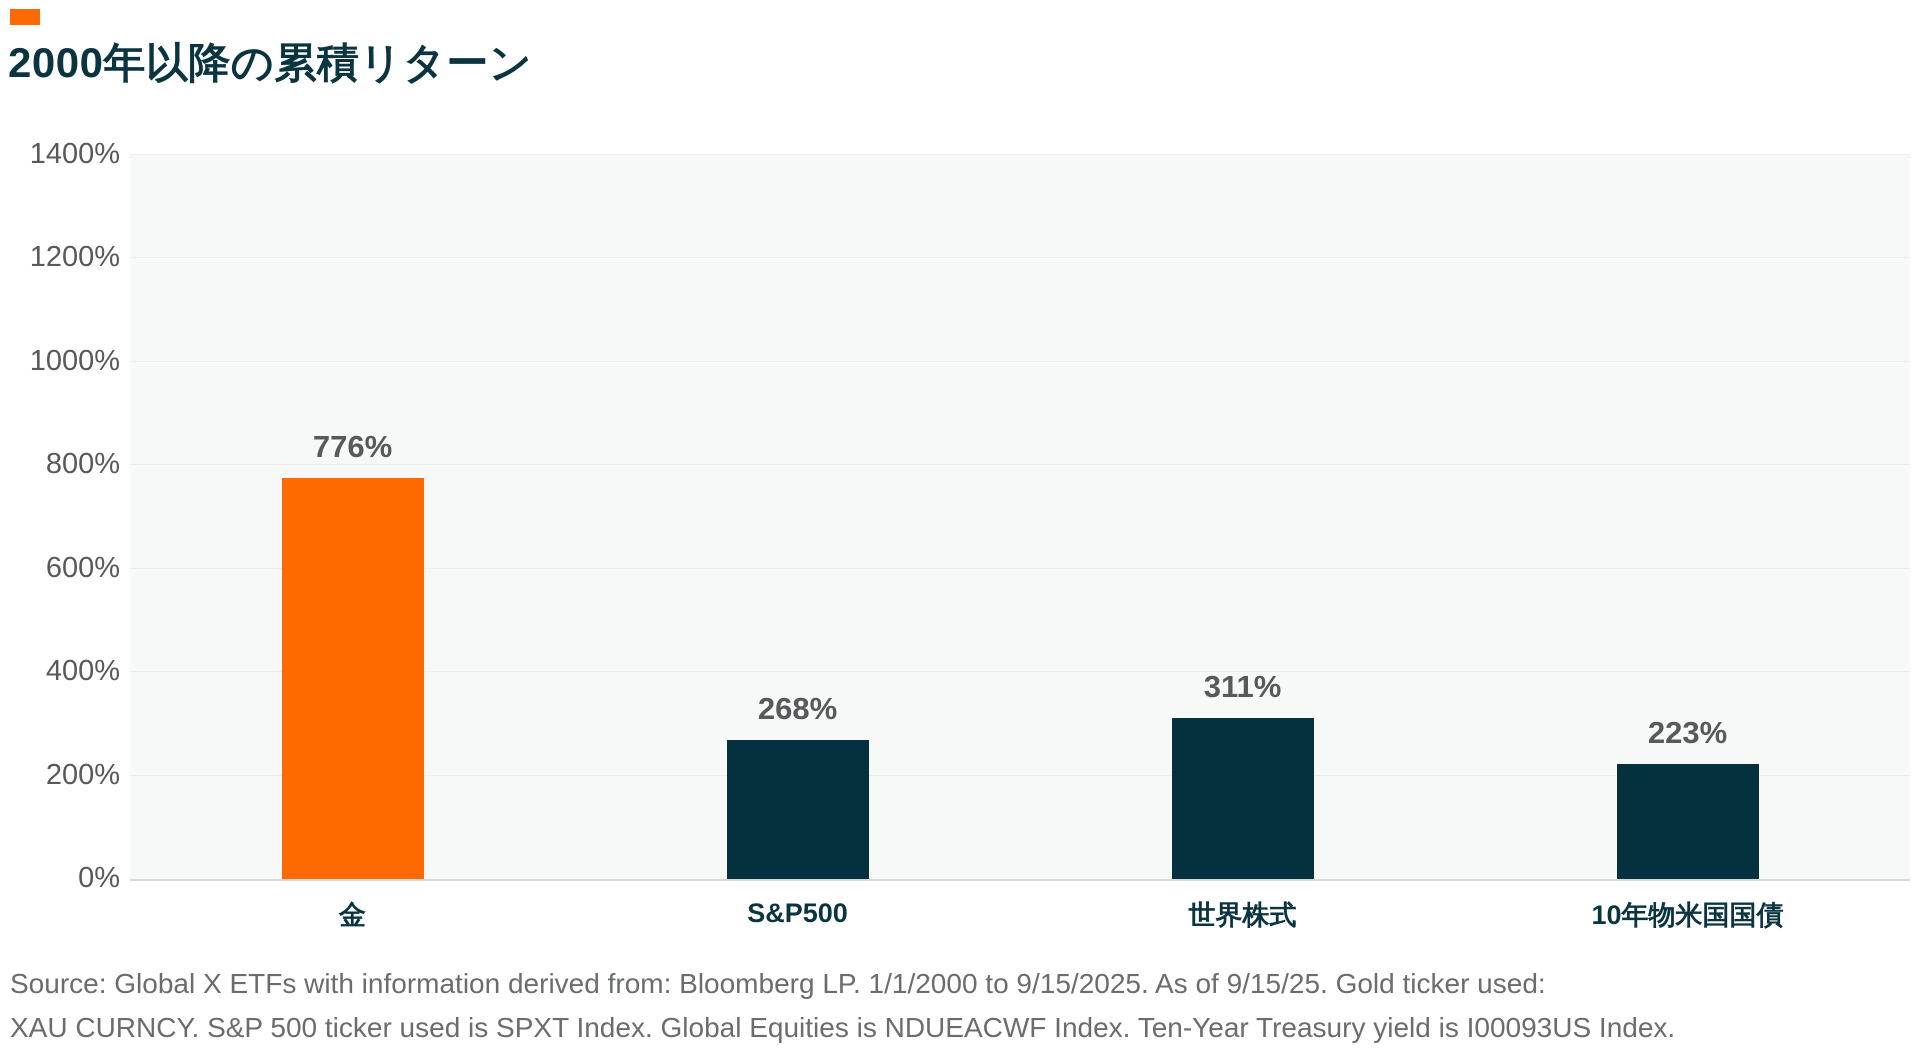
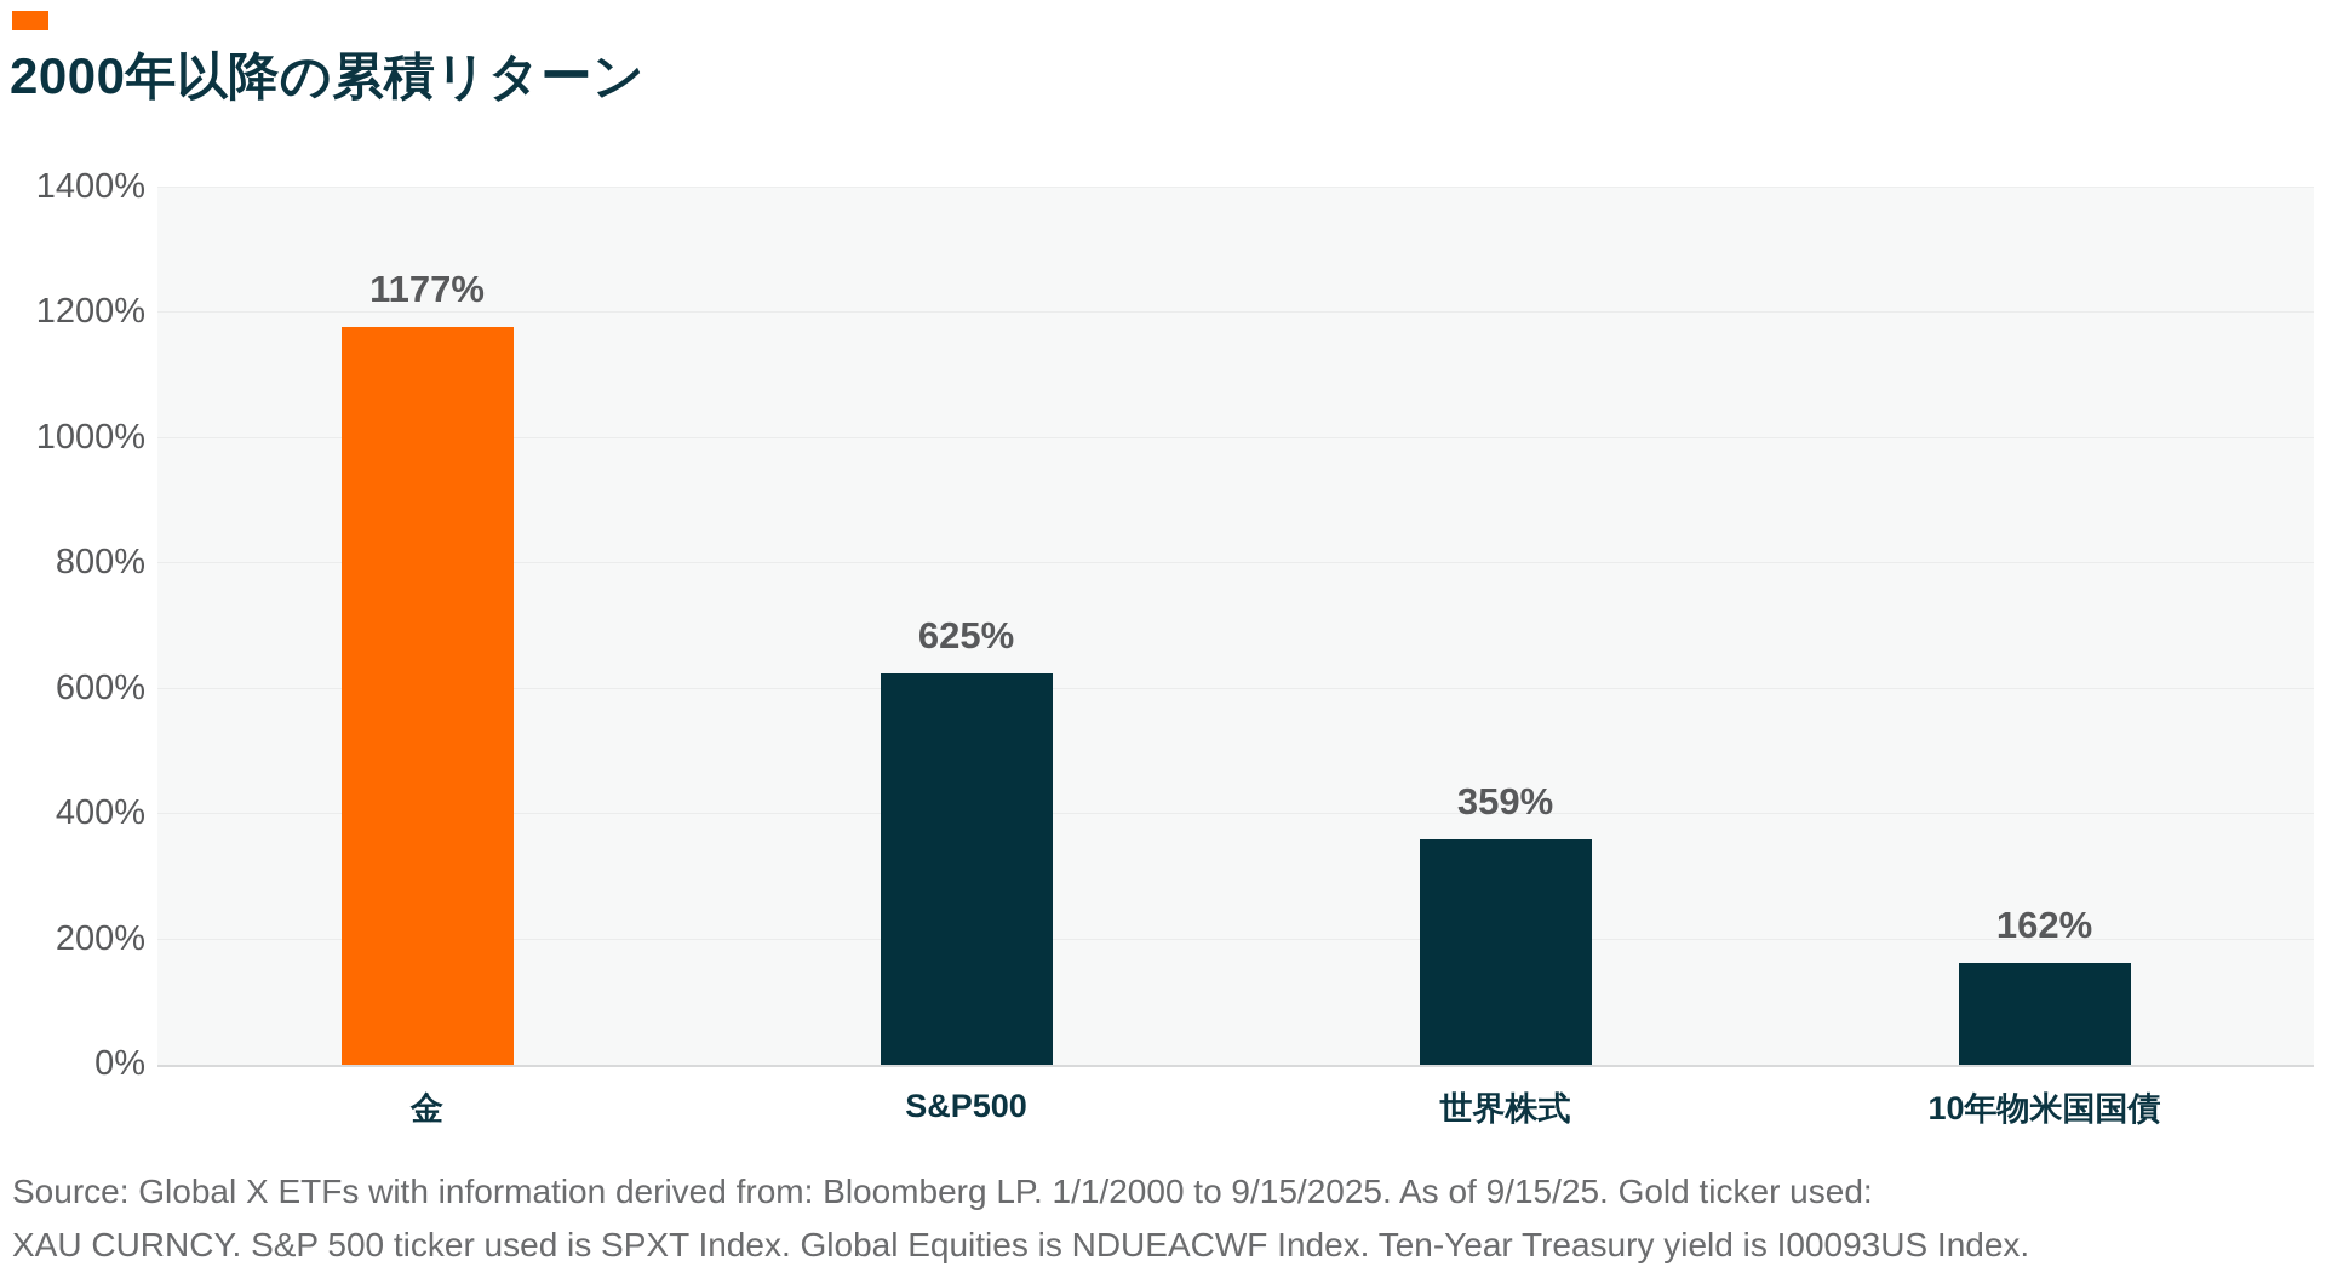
金: 776% -> 1177%
S&P500: 268% -> 625%
世界株式: 311% -> 359%
10年物米国国債: 223% -> 162%
